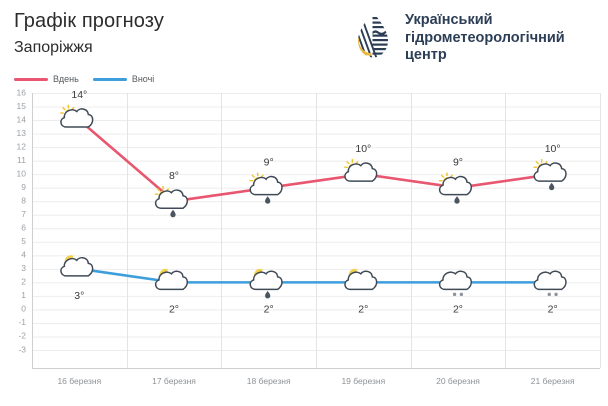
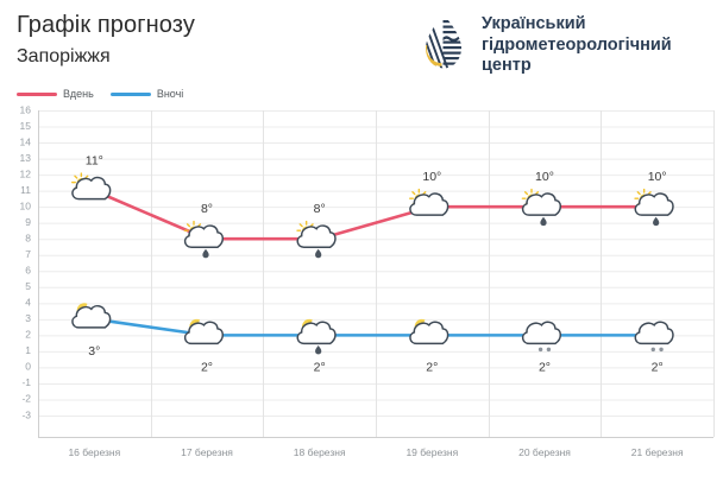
Вдень/16 березня: 14° -> 11°
Вдень/18 березня: 9° -> 8°
Вдень/20 березня: 9° -> 10°
